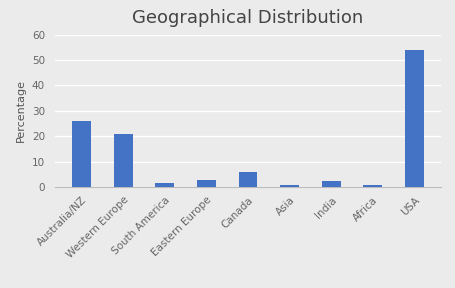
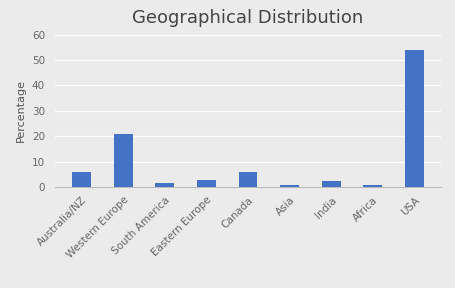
Australia/NZ: 26.0 -> 6.0
